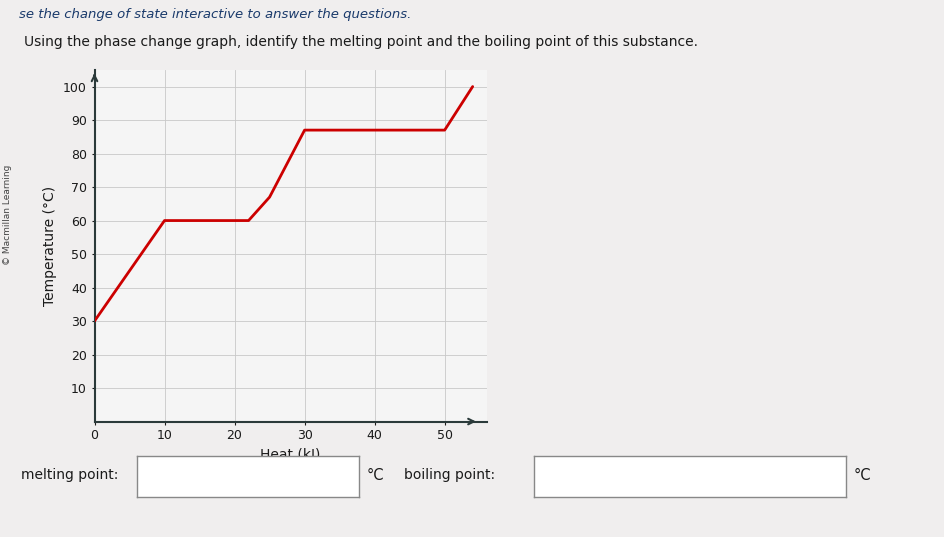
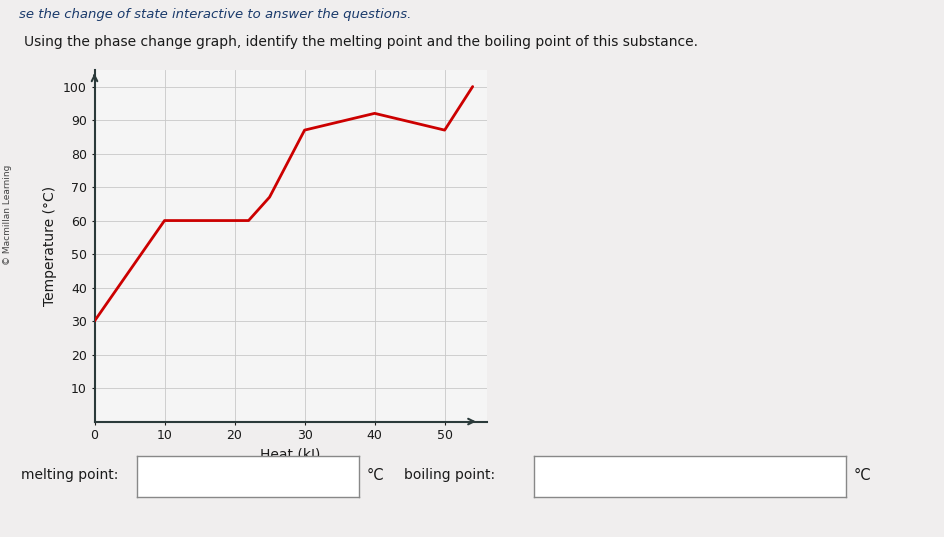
40: 87 -> 92
